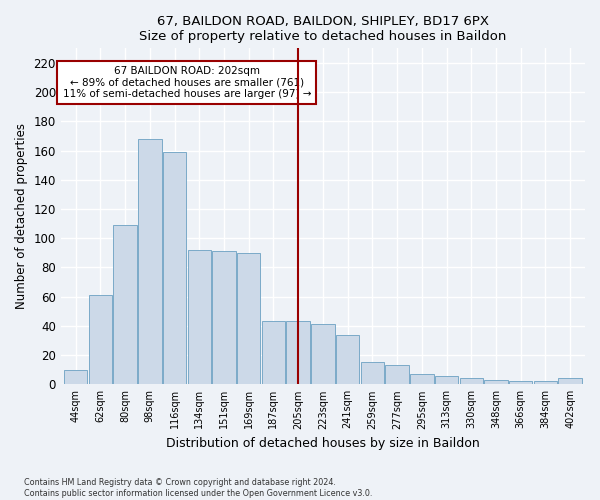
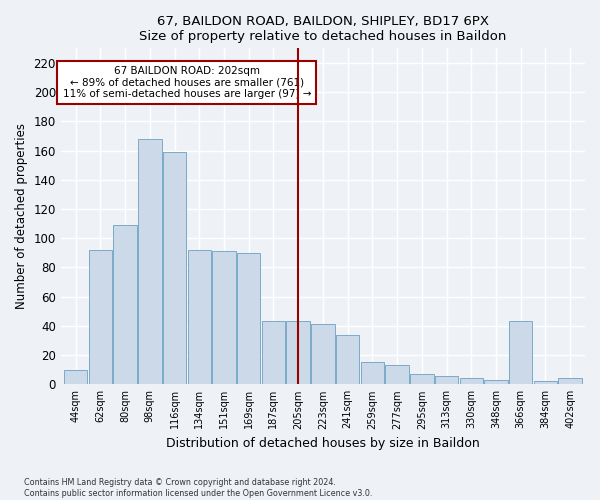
62sqm: 61 -> 92
366sqm: 2 -> 43
